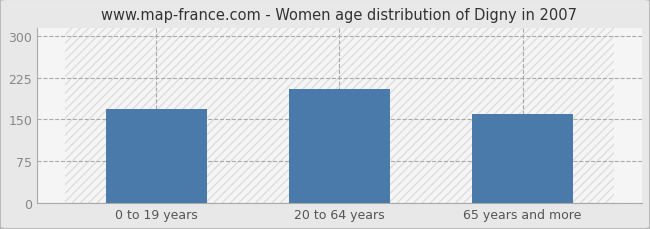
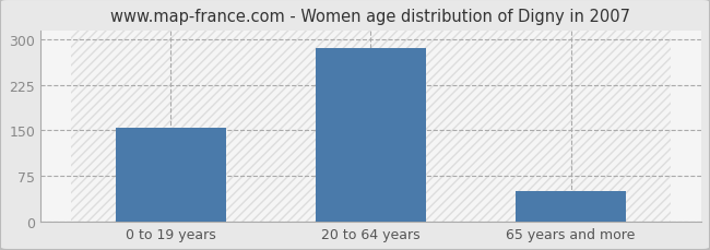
0 to 19 years: 168 -> 155
20 to 64 years: 204 -> 285
65 years and more: 160 -> 50
